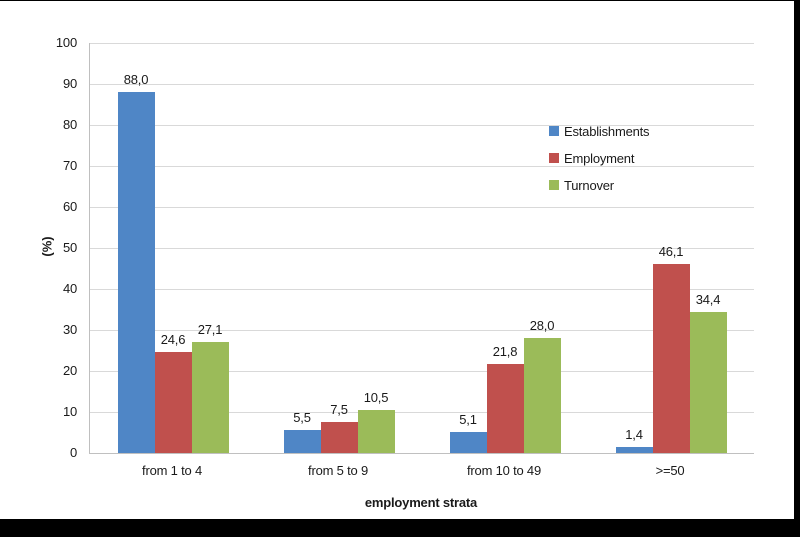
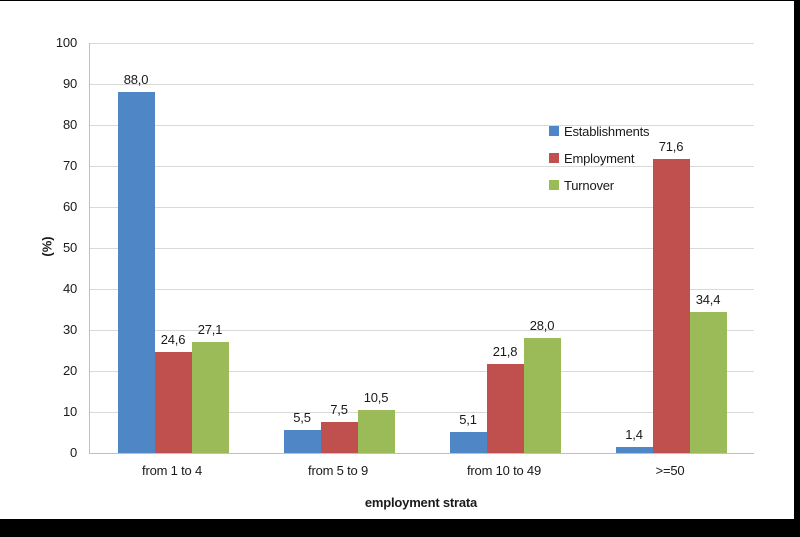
Employment/>=50: 46,1 -> 71,6
